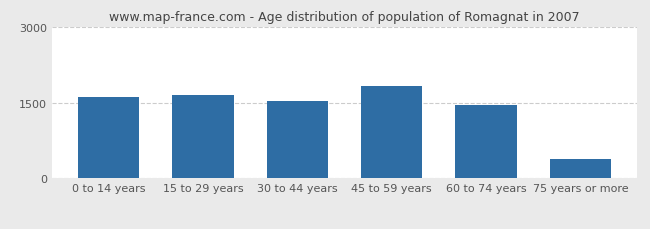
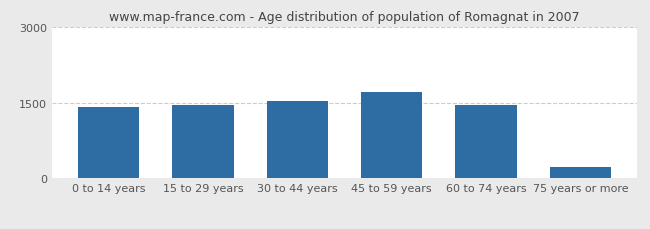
0 to 14 years: 1600 -> 1410
15 to 29 years: 1640 -> 1460
45 to 59 years: 1820 -> 1700
75 years or more: 380 -> 230
